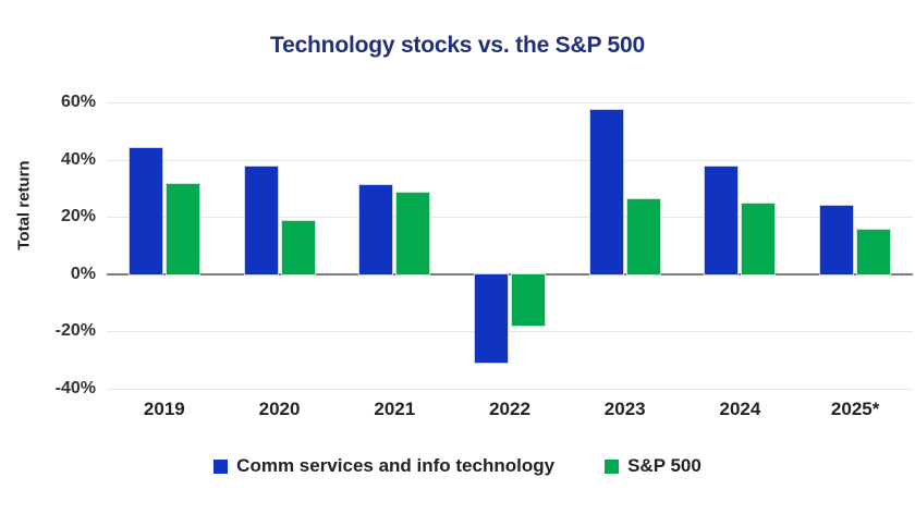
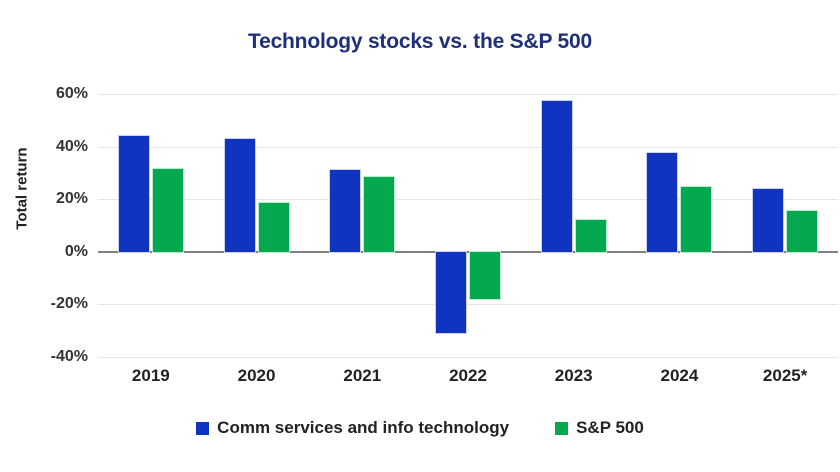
Comm services and info technology/2020: 38% -> 43%
S&P 500/2023: 26% -> 12%
